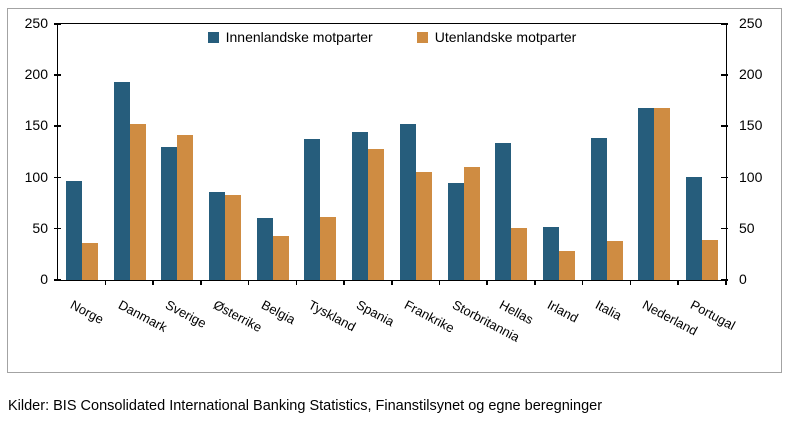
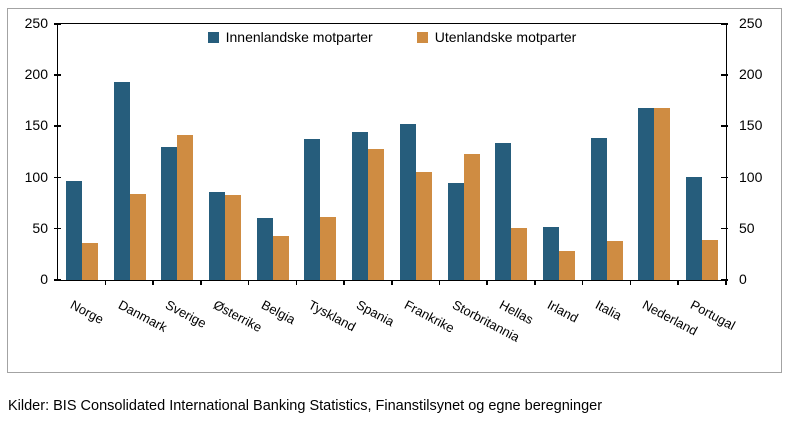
Utenlandske motparter/Danmark: 152 -> 84
Utenlandske motparter/Storbritannia: 110 -> 123
